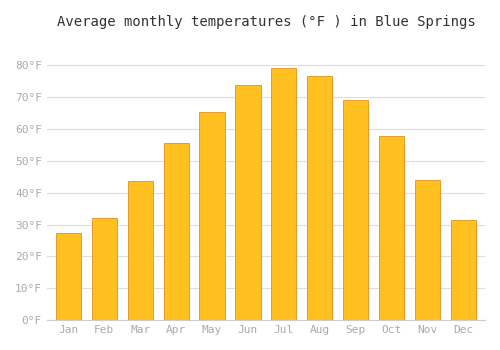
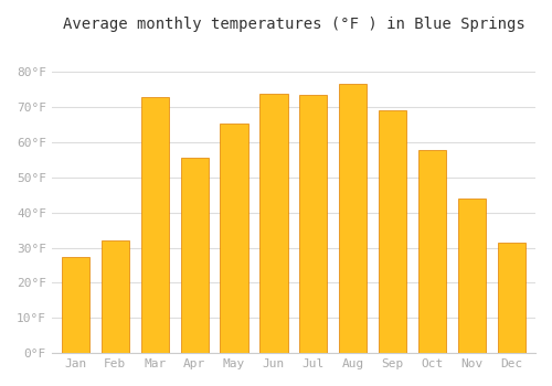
Mar: 43.7°F -> 73.0°F
Jul: 79.1°F -> 73.5°F
